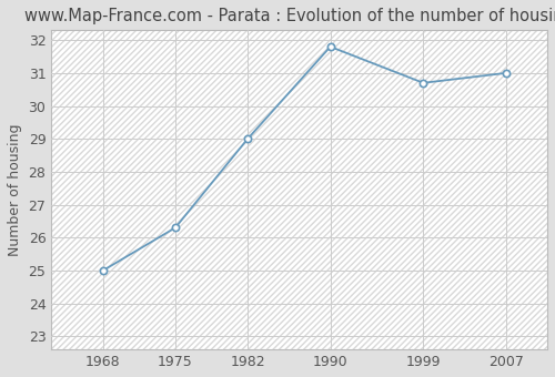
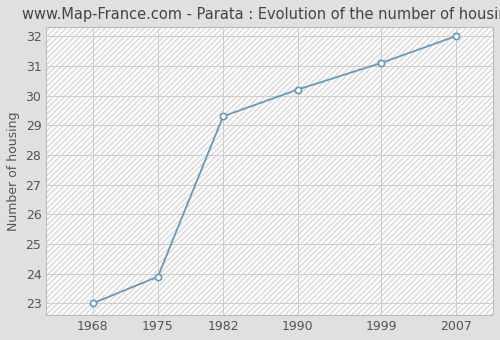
1968: 25.0 -> 23.0
1975: 26.3 -> 23.9
1982: 29.0 -> 29.3
1990: 31.8 -> 30.2
1999: 30.7 -> 31.1
2007: 31.0 -> 32.0
